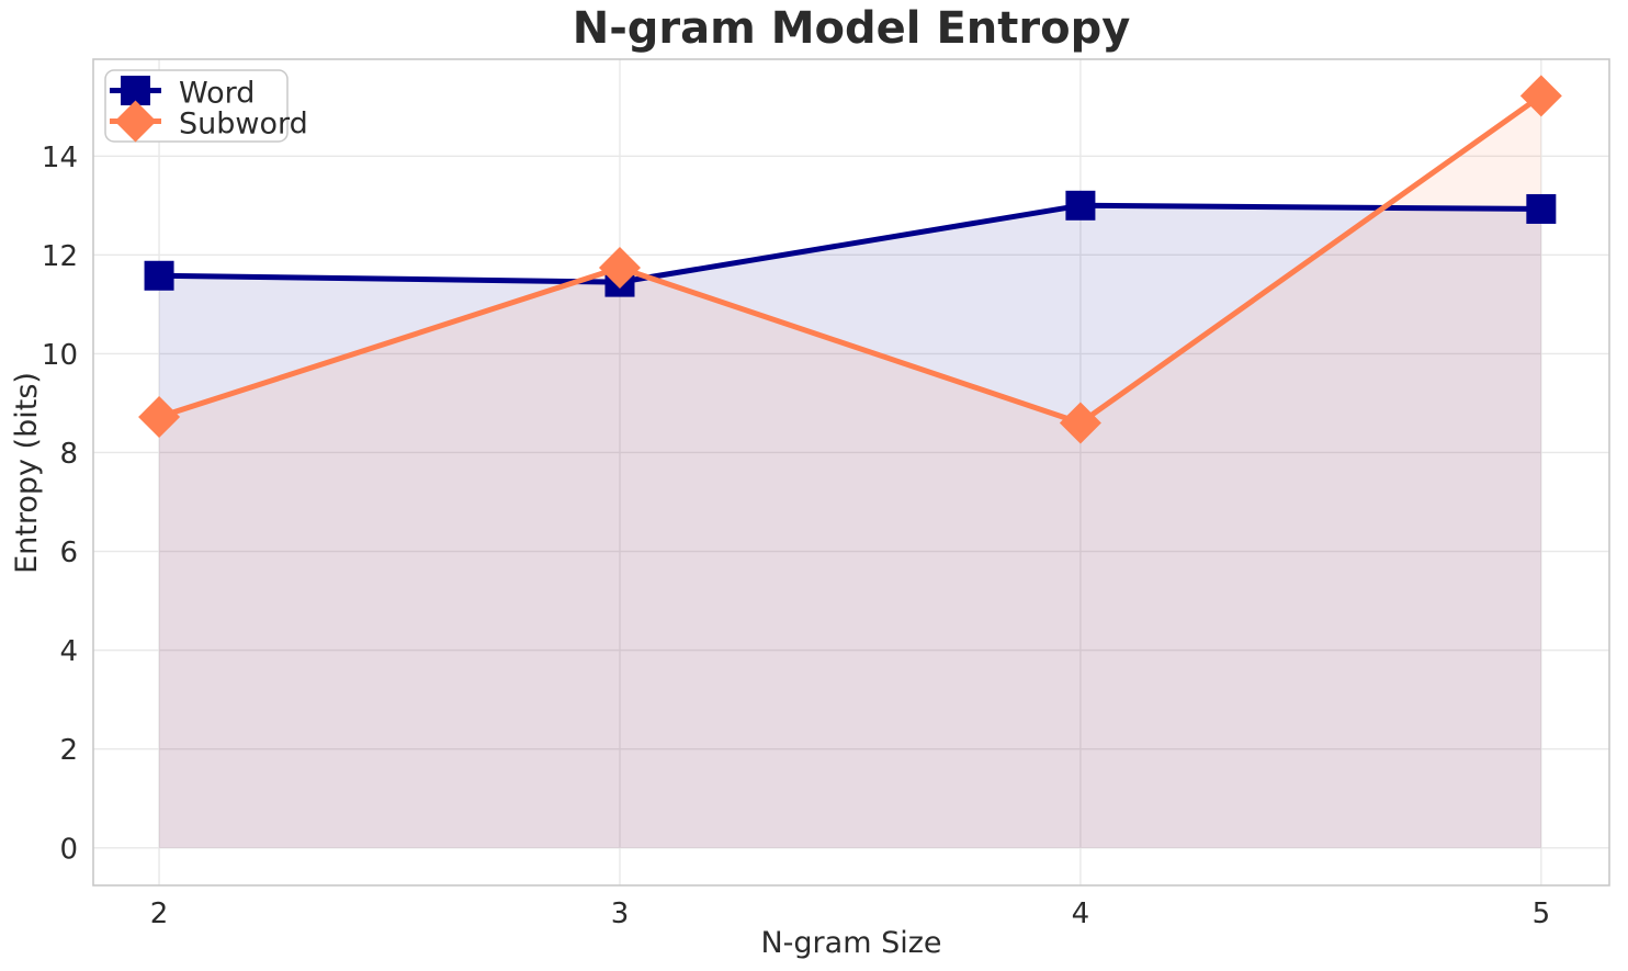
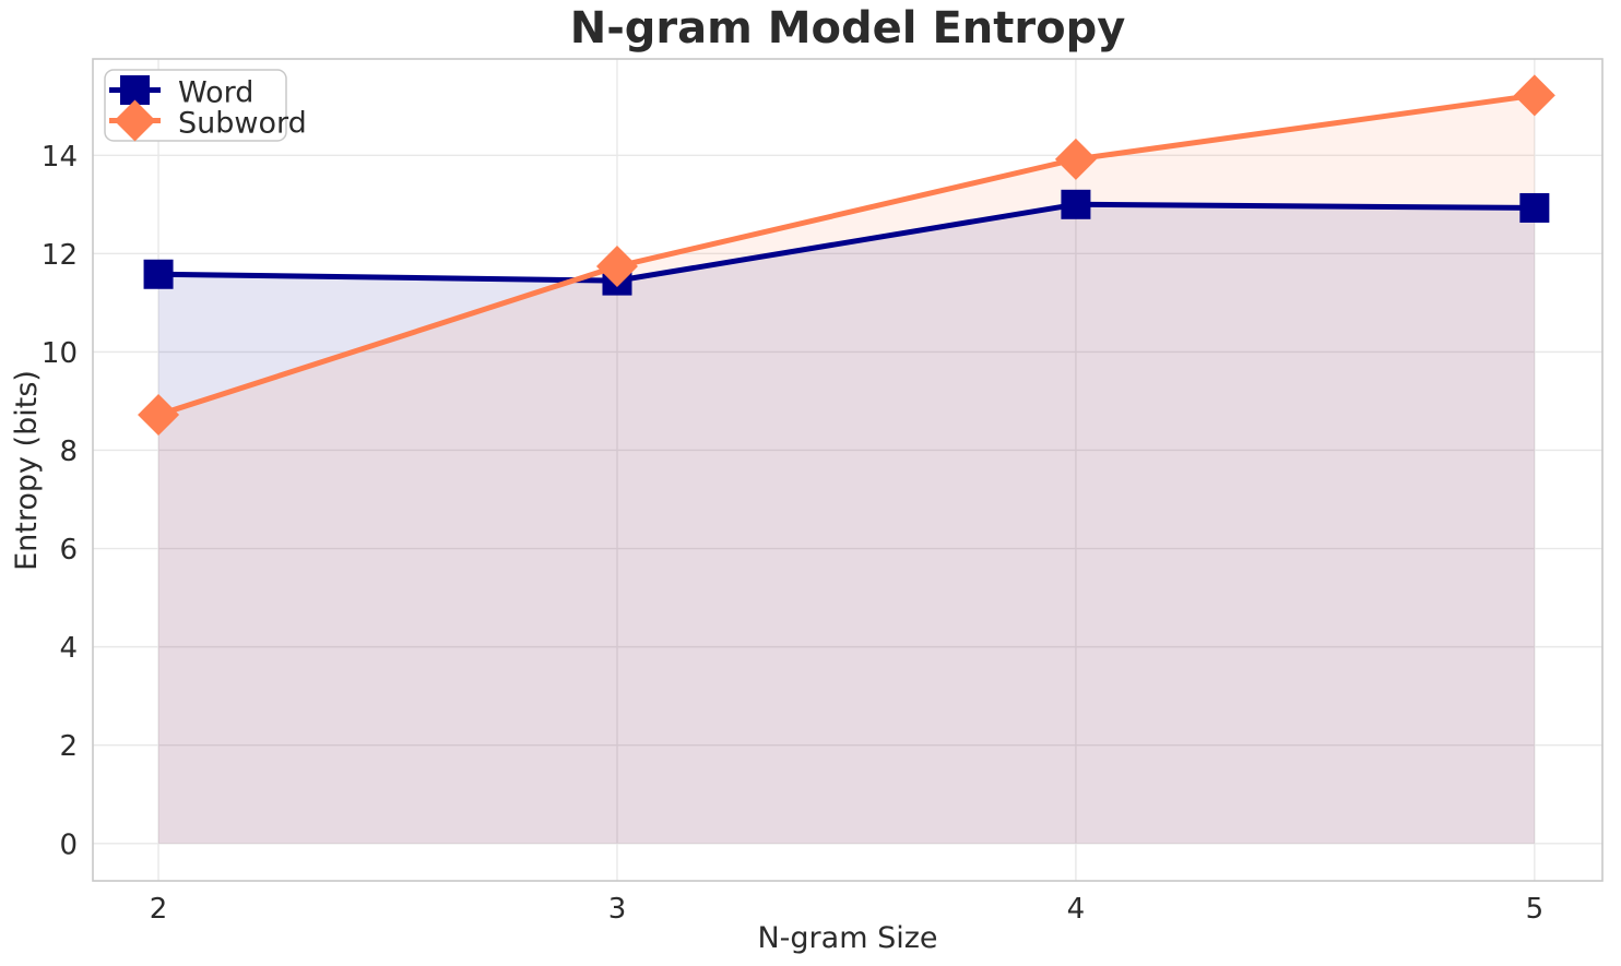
Subword/4: 8.6 -> 13.9
